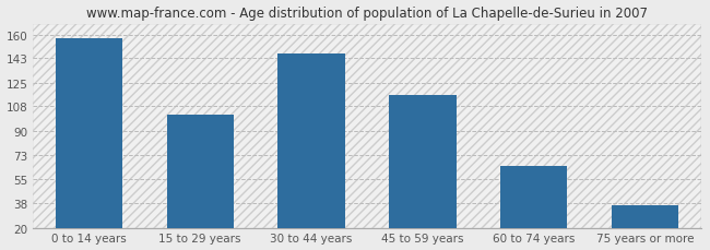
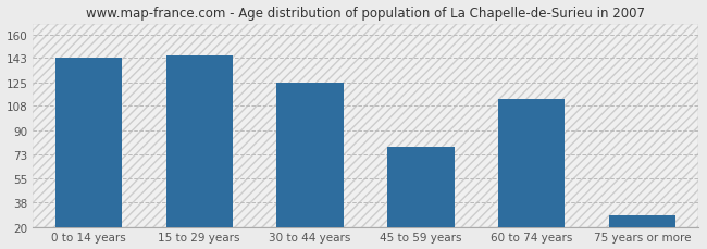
0 to 14 years: 157 -> 143
15 to 29 years: 102 -> 145
30 to 44 years: 146 -> 125
45 to 59 years: 116 -> 78
60 to 74 years: 65 -> 113
75 years or more: 36 -> 28
